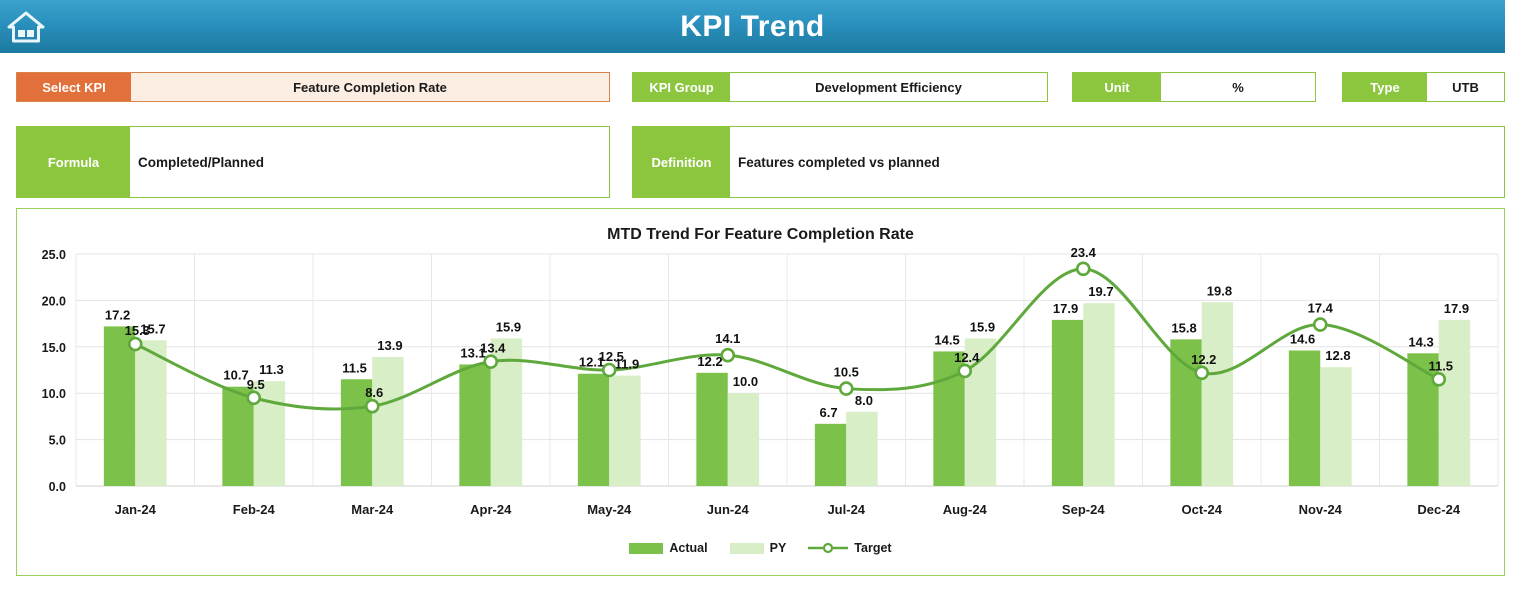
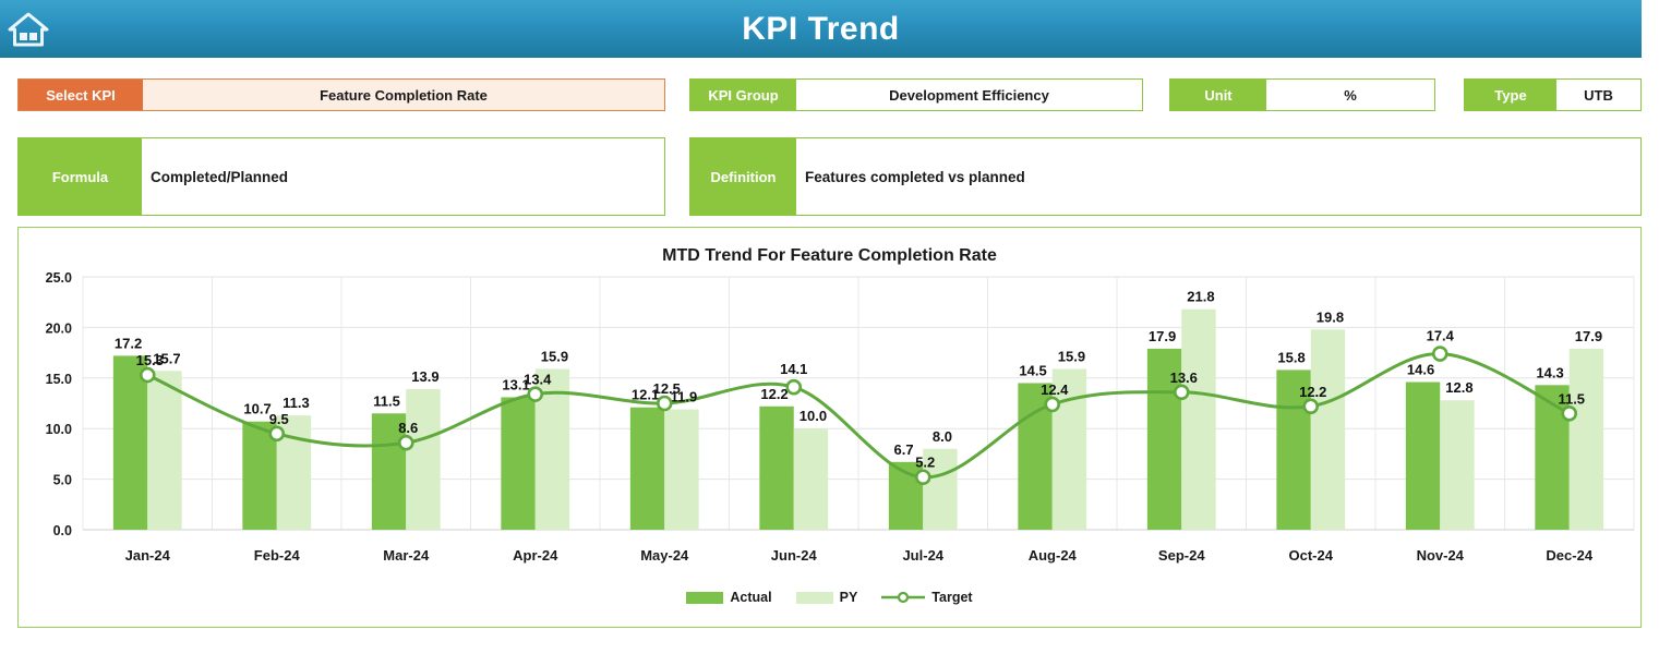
Target/Jul-24: 10.5 -> 5.2
PY/Sep-24: 19.7 -> 21.8
Target/Sep-24: 23.4 -> 13.6
